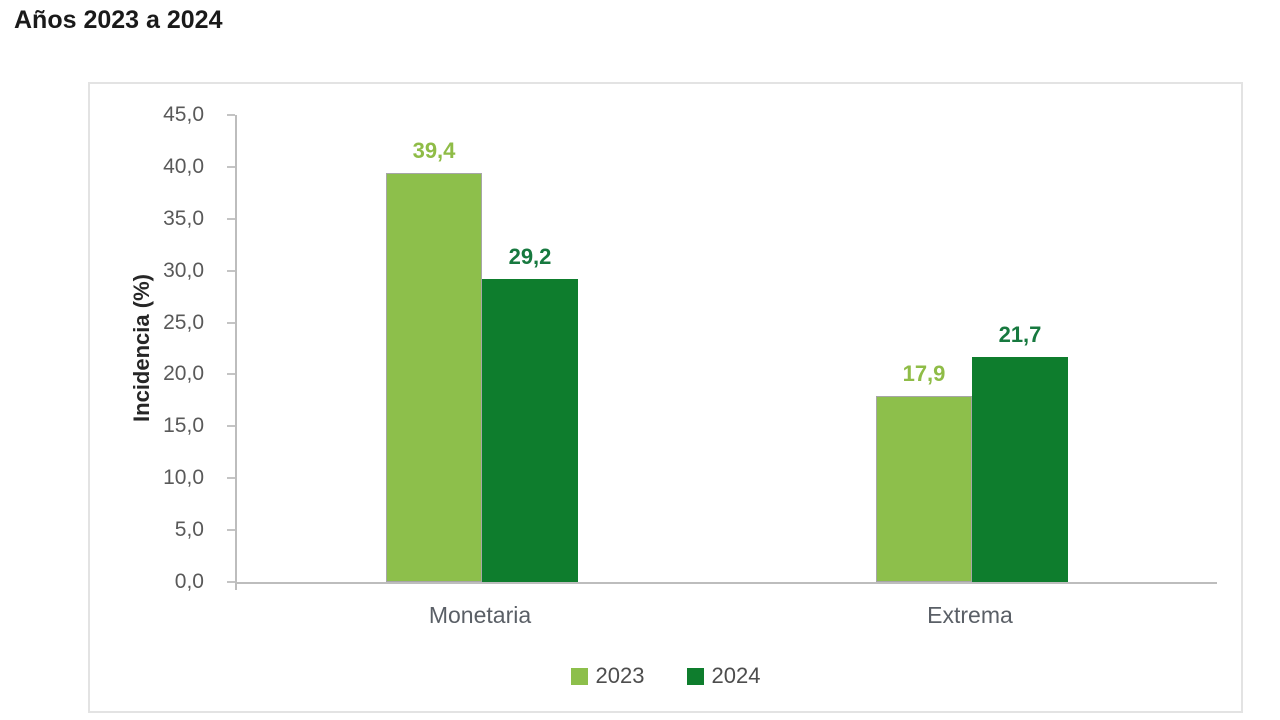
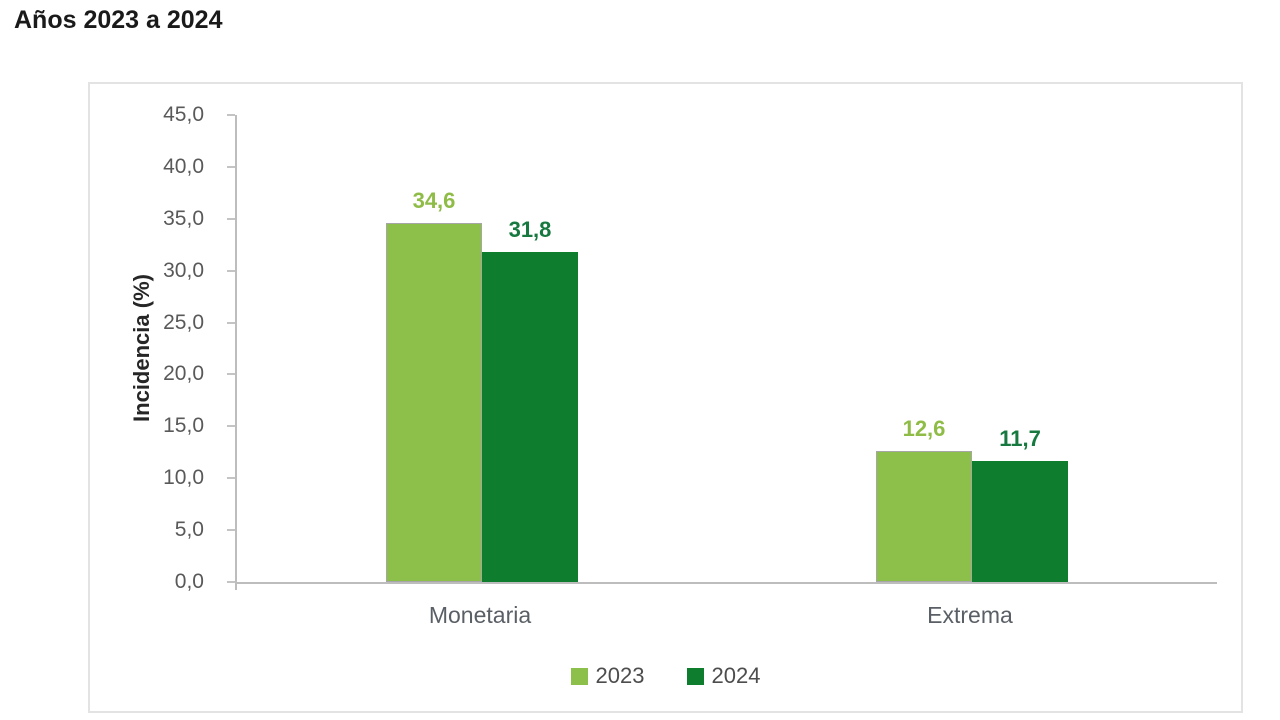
2023/Monetaria: 39,4 -> 34,6
2024/Monetaria: 29,2 -> 31,8
2023/Extrema: 17,9 -> 12,6
2024/Extrema: 21,7 -> 11,7
